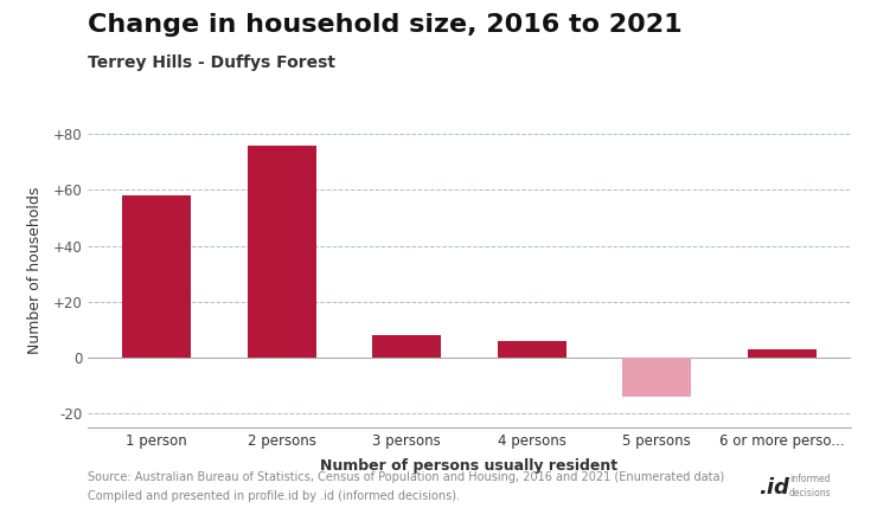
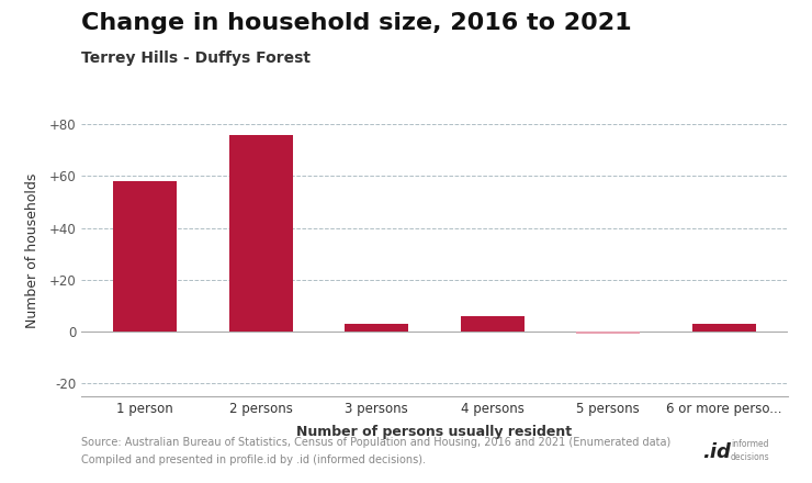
3 persons: 8 -> 3
5 persons: -14 -> -1
